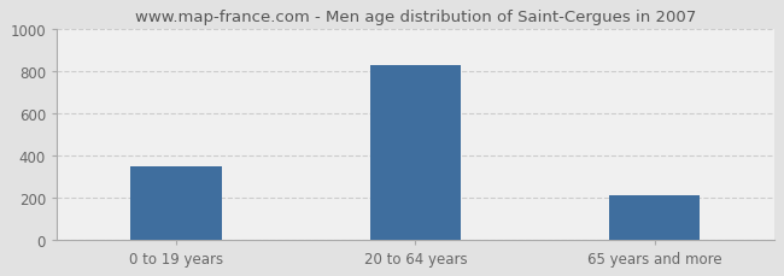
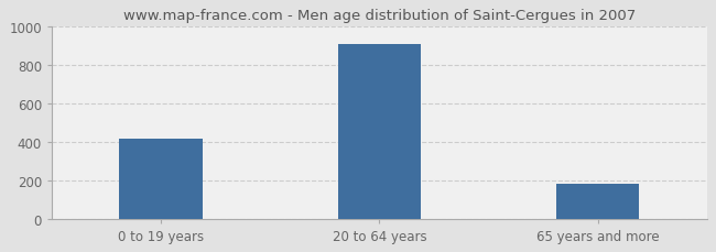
0 to 19 years: 350 -> 420
20 to 64 years: 830 -> 910
65 years and more: 210 -> 180
